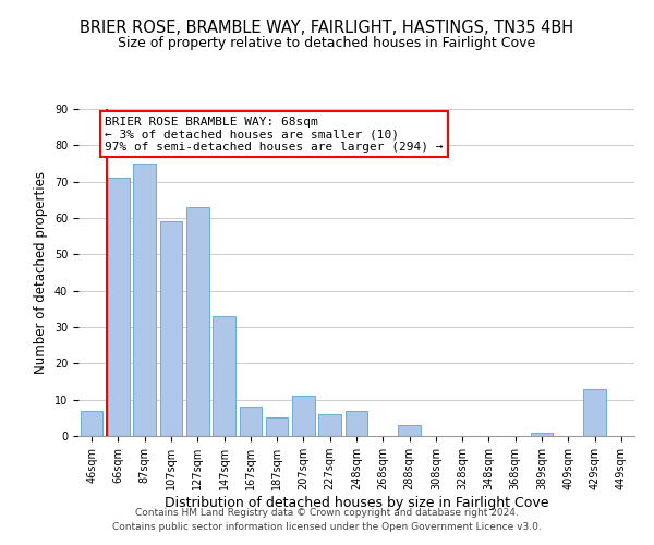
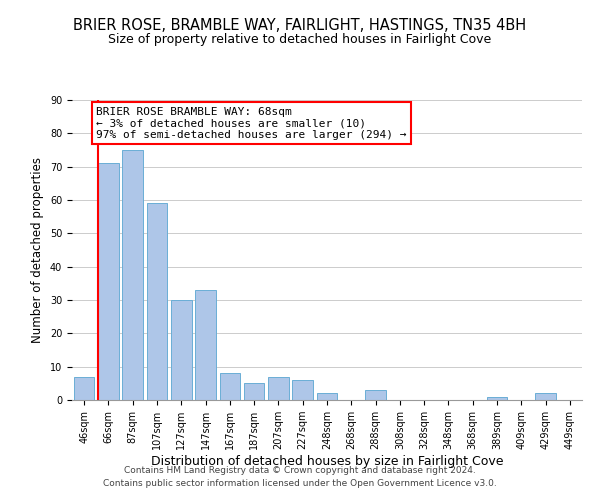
127sqm: 63 -> 30
207sqm: 11 -> 7
248sqm: 7 -> 2
429sqm: 13 -> 2
